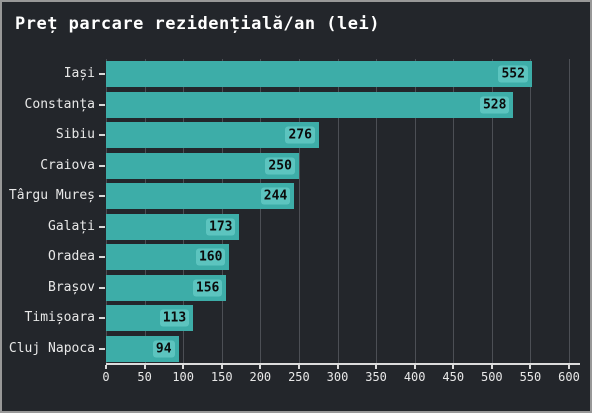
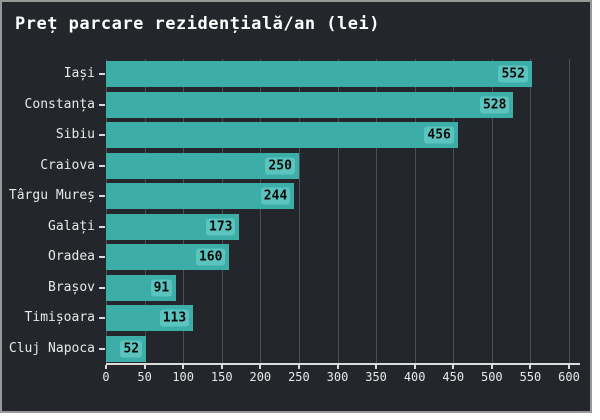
Sibiu: 276 -> 456
Brașov: 156 -> 91
Cluj Napoca: 94 -> 52
